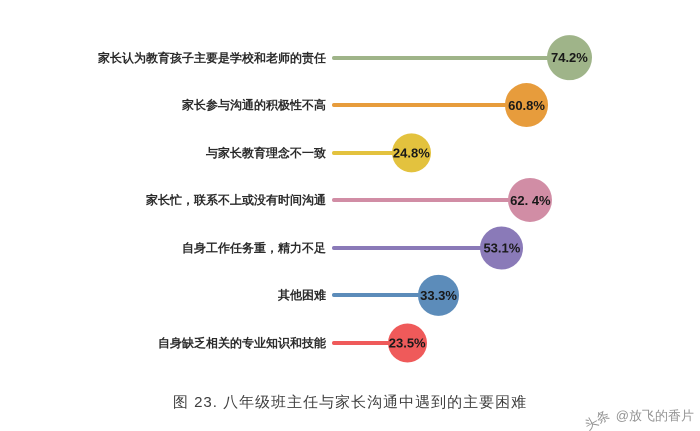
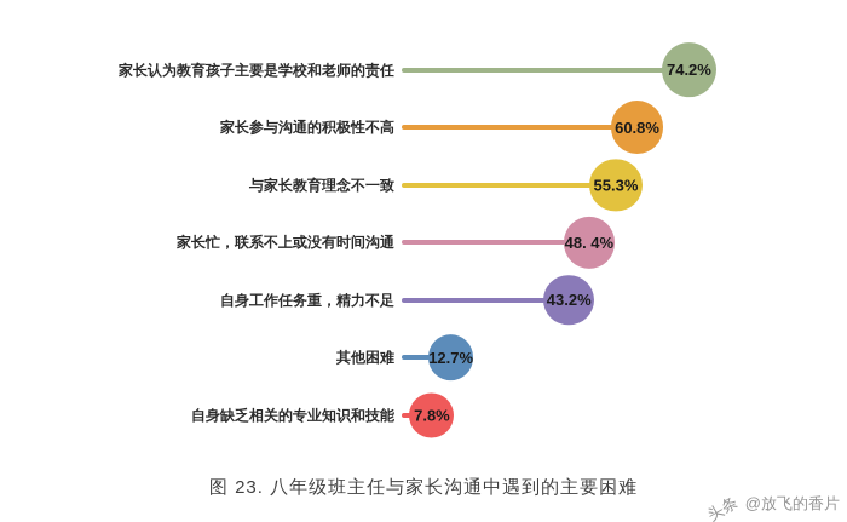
与家长教育理念不一致: 24.8% -> 55.3%
家长忙，联系不上或没有时间沟通: 62 -> 48
自身工作任务重，精力不足: 53.1% -> 43.2%
其他困难: 33.3% -> 12.7%
自身缺乏相关的专业知识和技能: 23.5% -> 7.8%
